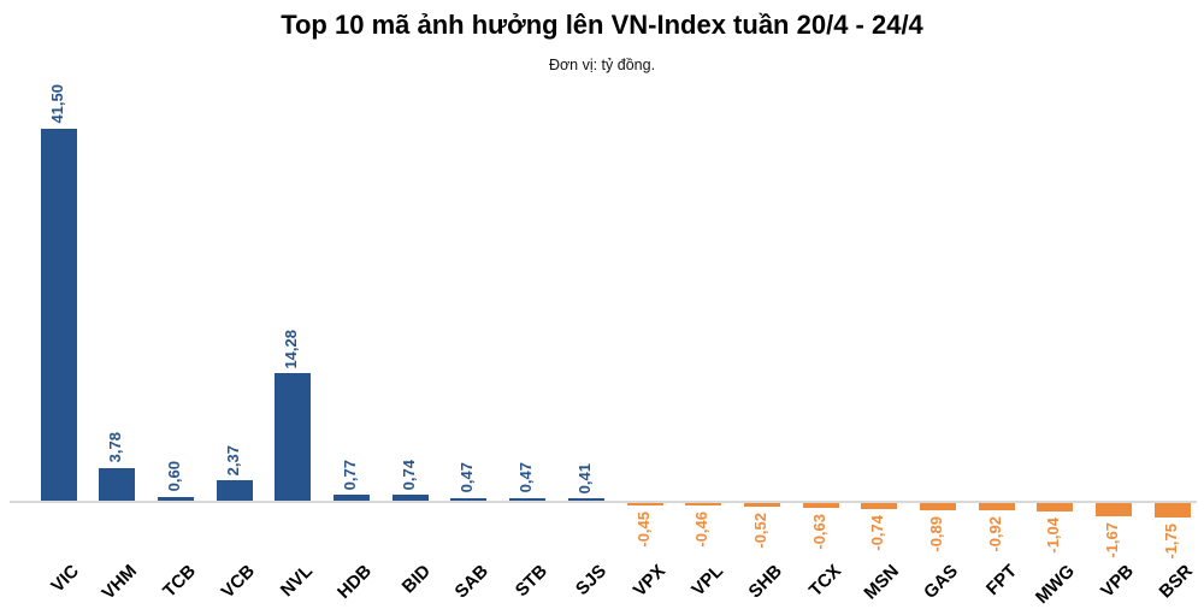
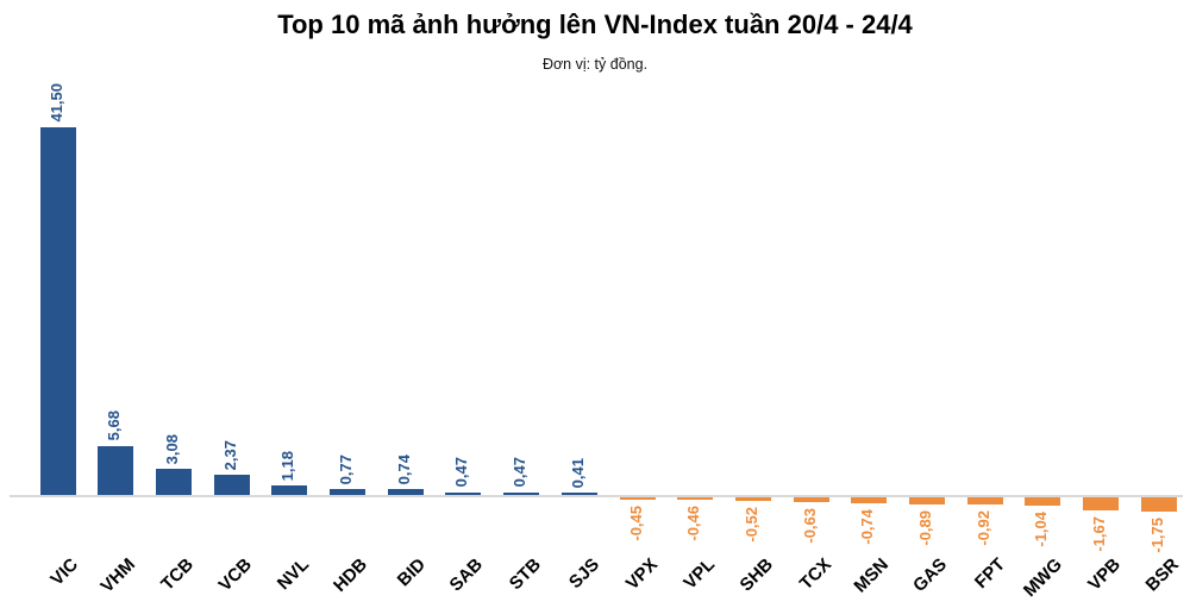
VHM: 3,78 -> 5,68
TCB: 0,60 -> 3,08
NVL: 14,28 -> 1,18
